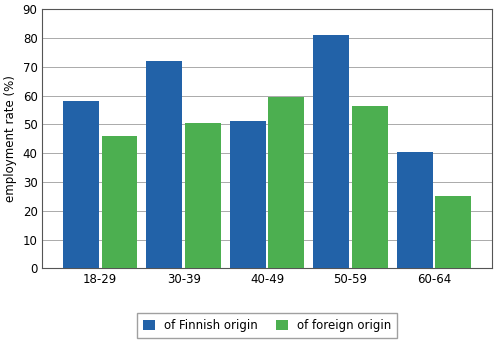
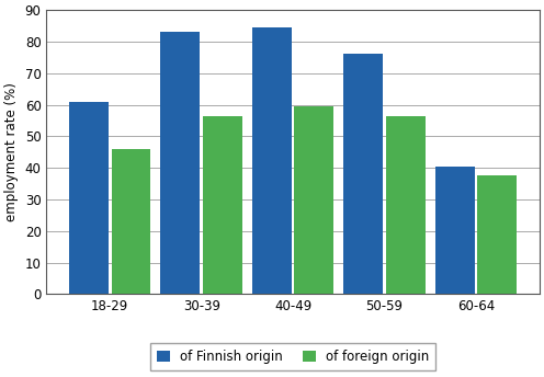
of Finnish origin/18-29: 58.0 -> 61.0
of Finnish origin/30-39: 72.0 -> 83.0
of foreign origin/30-39: 50.5 -> 56.5
of Finnish origin/40-49: 51.0 -> 84.5
of Finnish origin/50-59: 81.0 -> 76.0
of foreign origin/60-64: 25.0 -> 37.5
